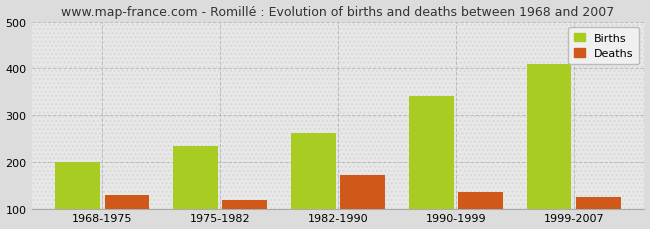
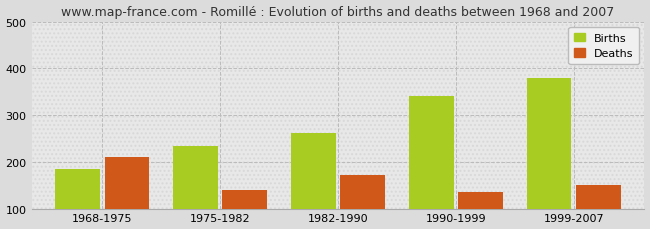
Births/1968-1975: 200 -> 185
Deaths/1968-1975: 130 -> 210
Deaths/1975-1982: 118 -> 140
Births/1999-2007: 410 -> 380
Deaths/1999-2007: 124 -> 150
